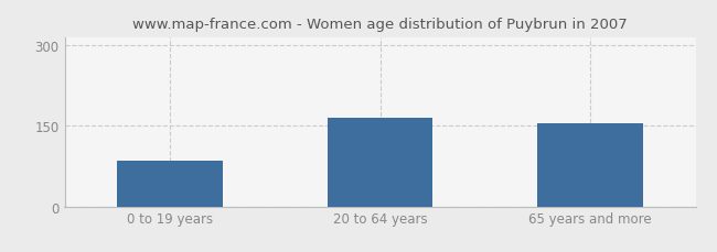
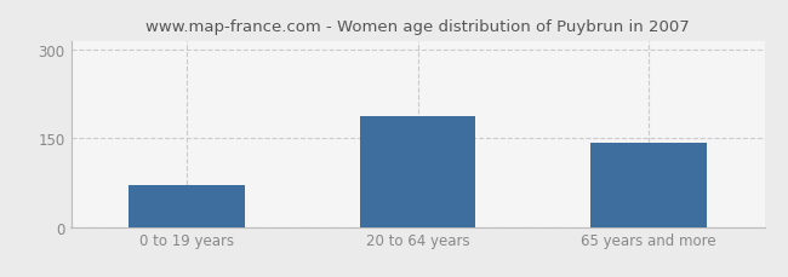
0 to 19 years: 85 -> 70
20 to 64 years: 165 -> 188
65 years and more: 155 -> 142
